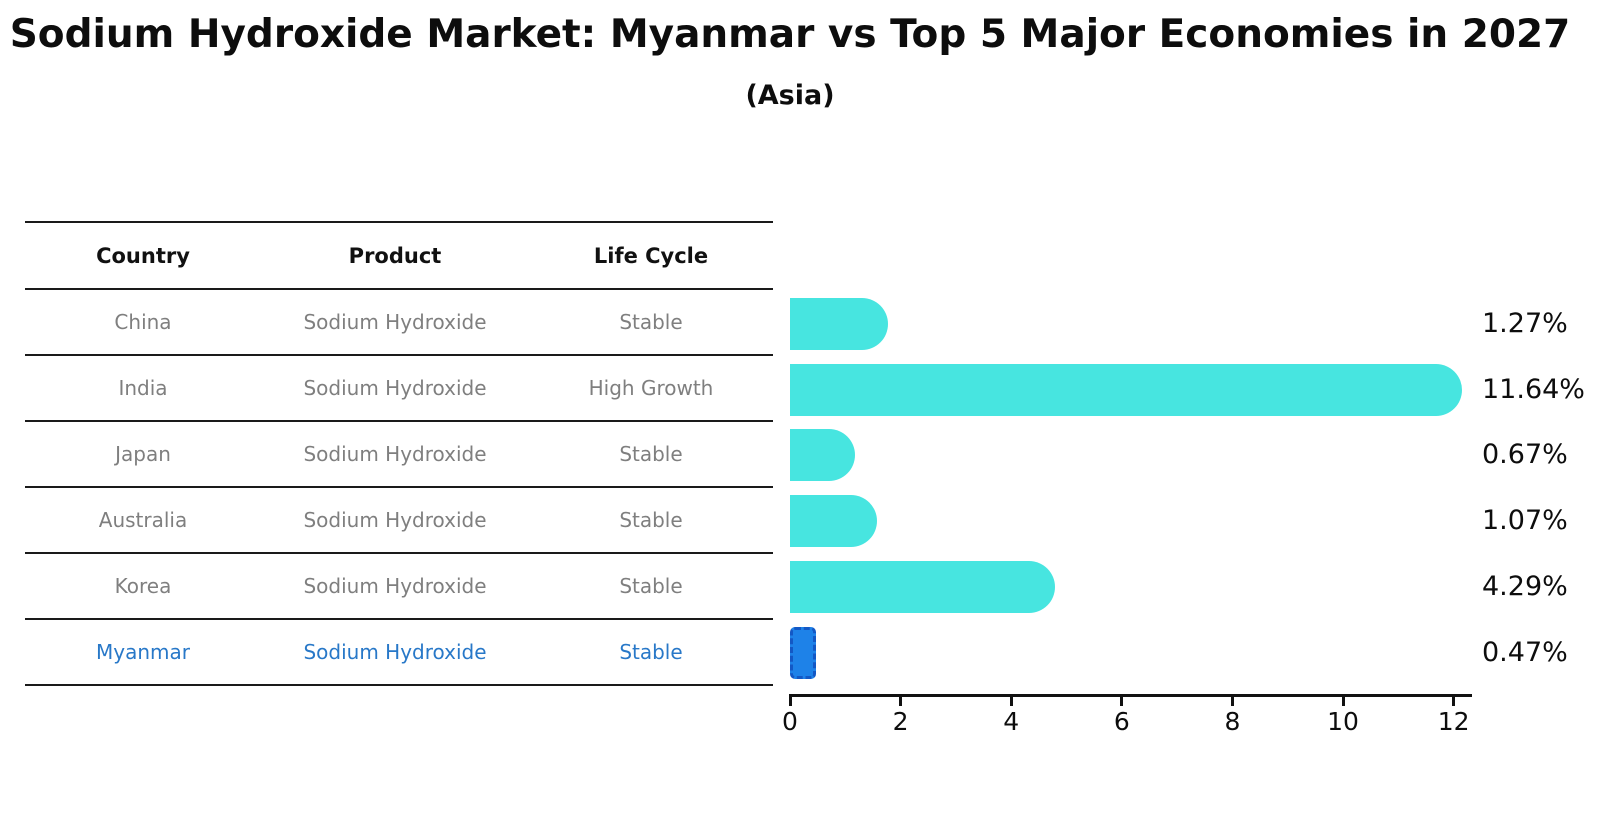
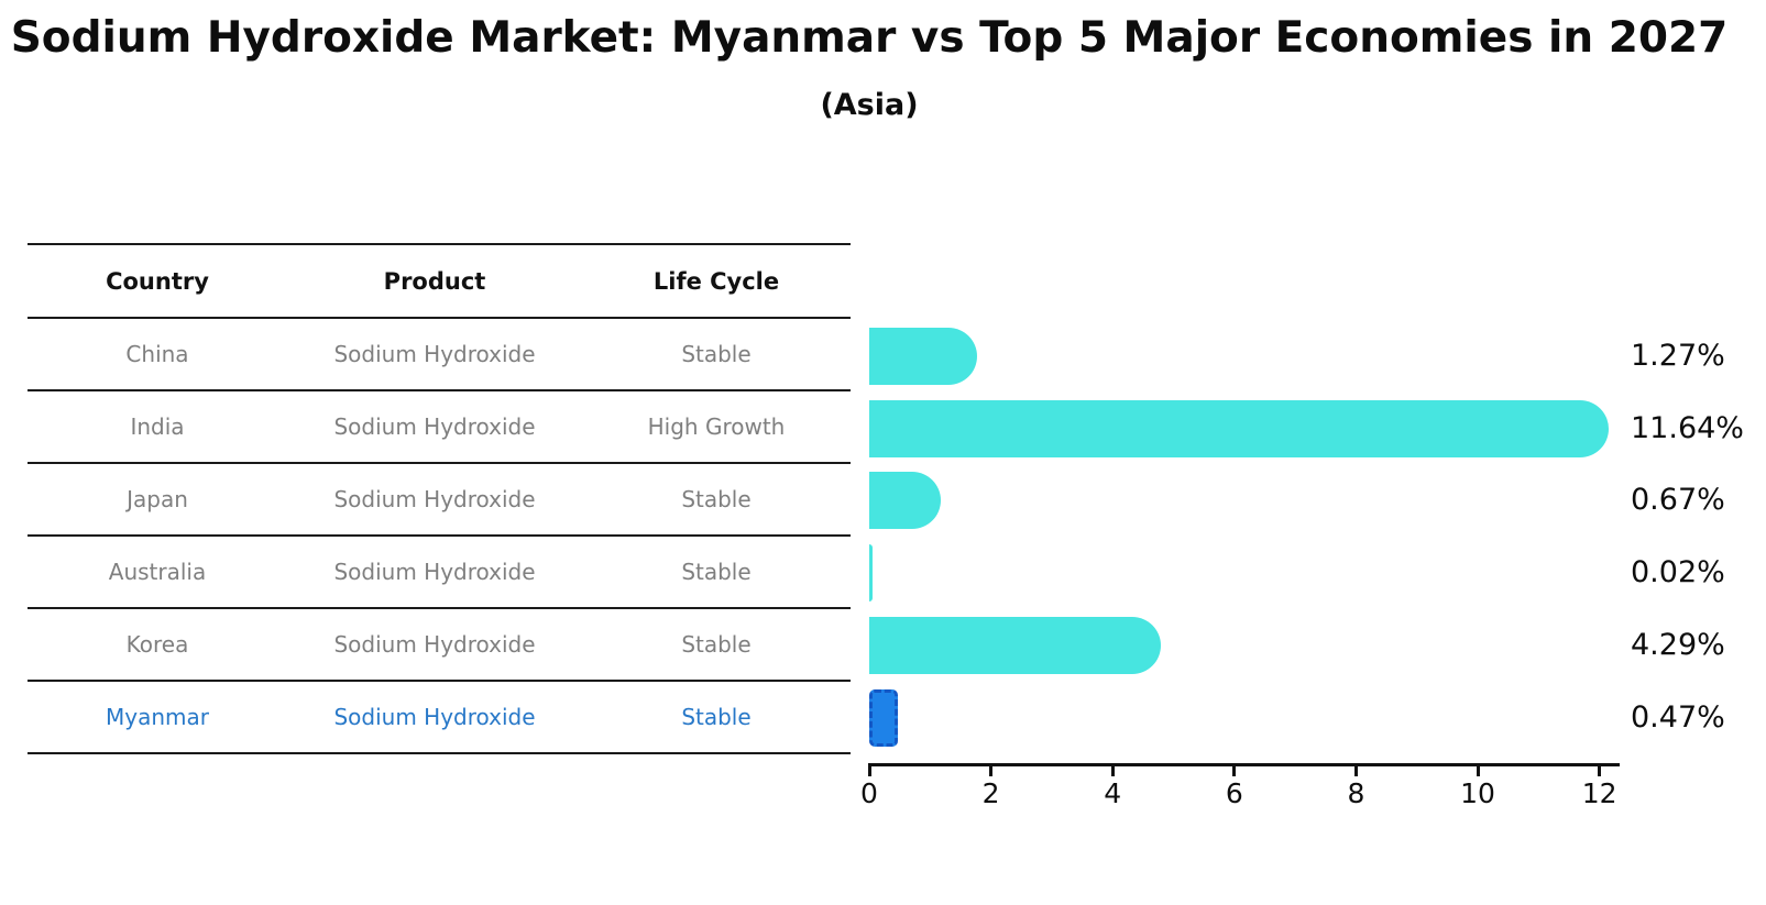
Australia: 1.07% -> 0.02%
